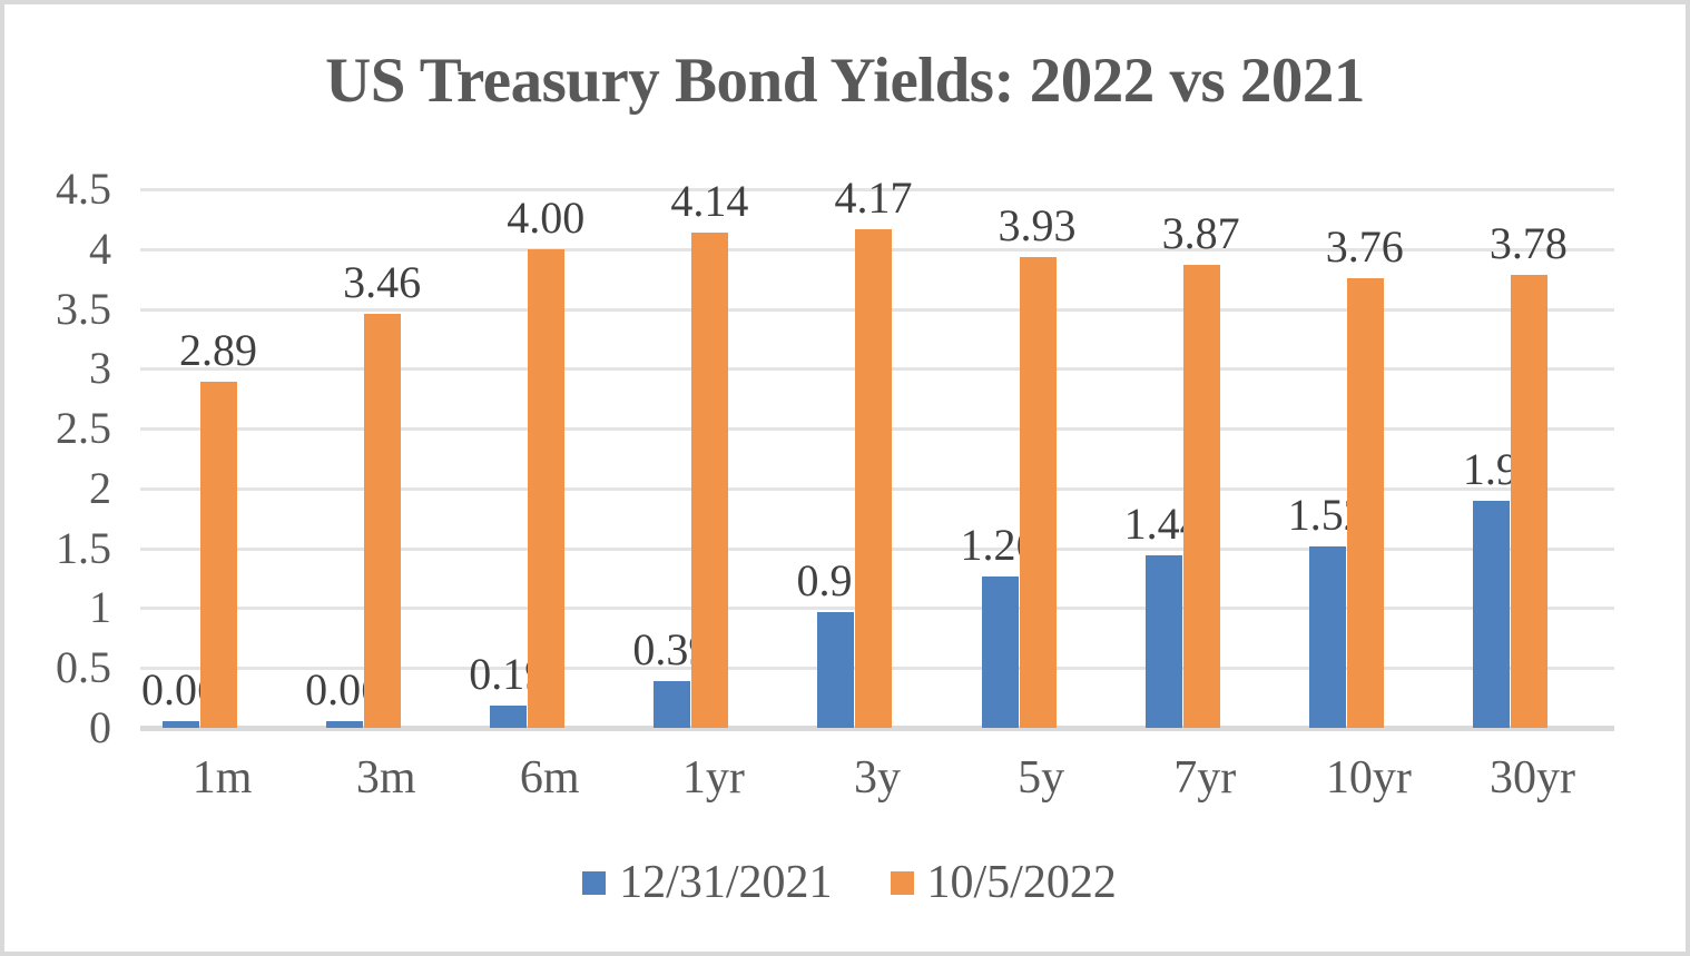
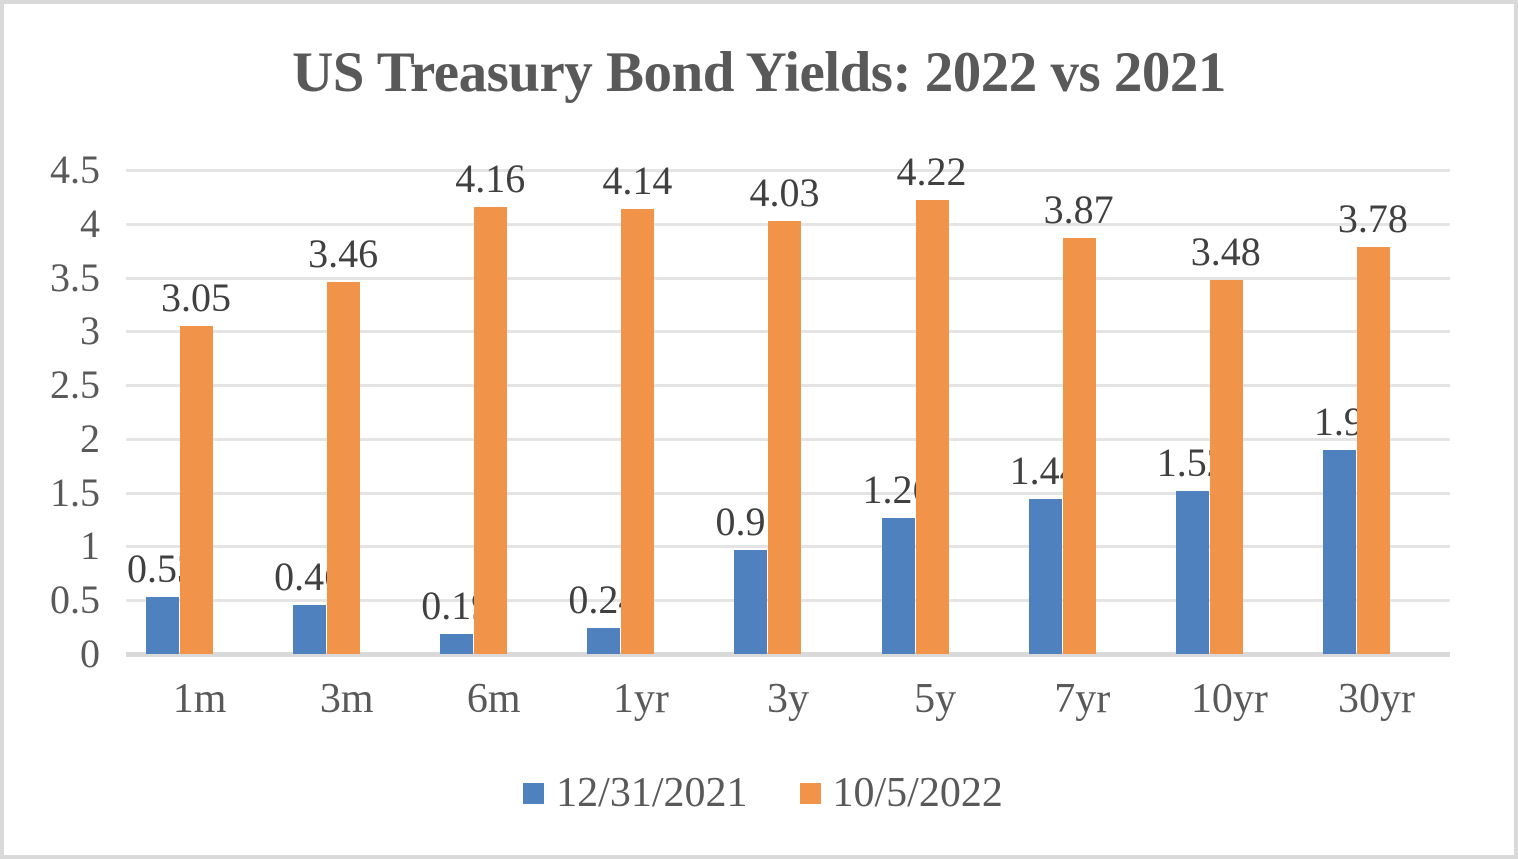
12/31/2021/1m: 0.06 -> 0.53
10/5/2022/1m: 2.89 -> 3.05
12/31/2021/3m: 0.06 -> 0.46
10/5/2022/6m: 4.00 -> 4.16
12/31/2021/1yr: 0.39 -> 0.24
10/5/2022/3y: 4.17 -> 4.03
10/5/2022/5y: 3.93 -> 4.22
10/5/2022/10yr: 3.76 -> 3.48
